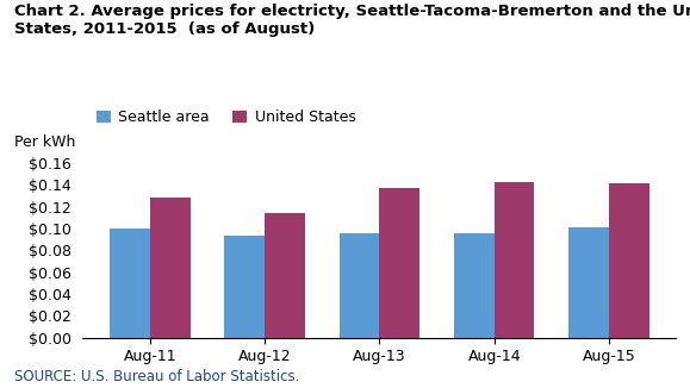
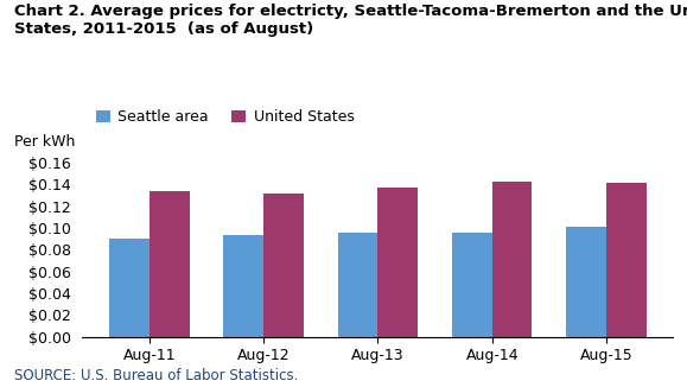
Seattle area/Aug-11: $0.100 -> $0.090
United States/Aug-11: $0.128 -> $0.134
United States/Aug-12: $0.114 -> $0.132
